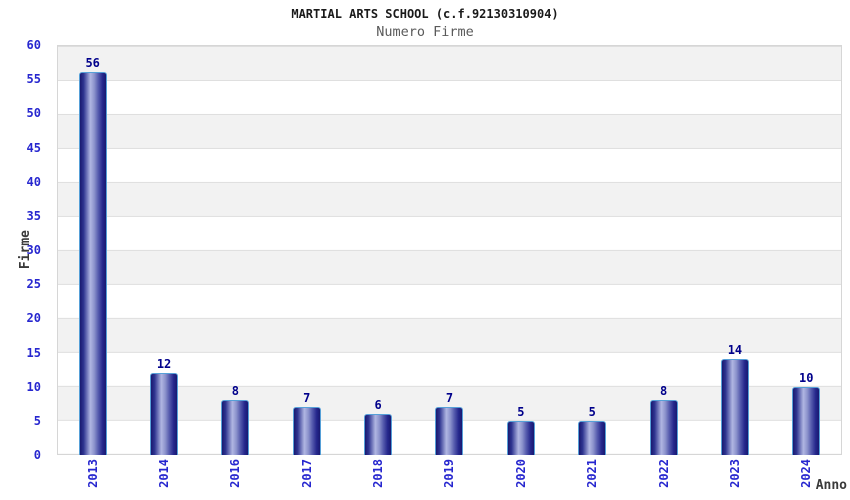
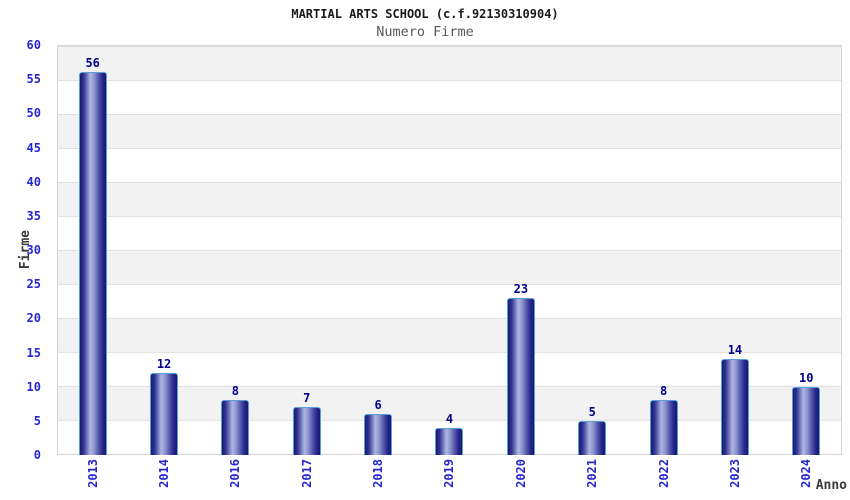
2019: 7 -> 4
2020: 5 -> 23
